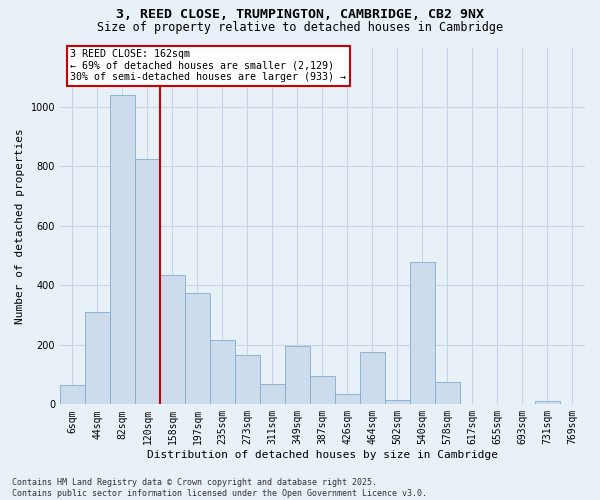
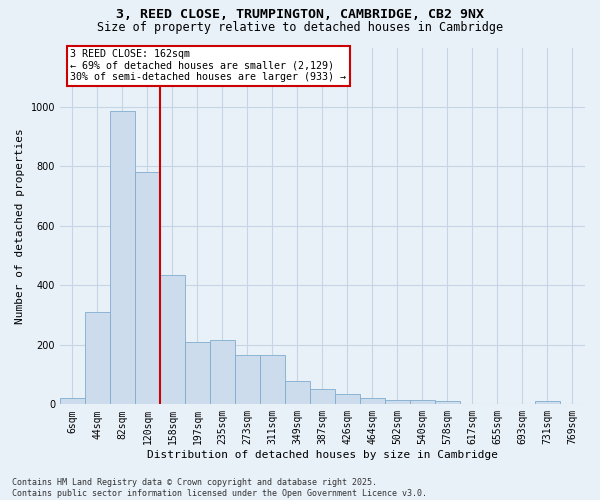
6sqm: 65 -> 20
82sqm: 1040 -> 985
120sqm: 825 -> 780
197sqm: 375 -> 210
311sqm: 70 -> 165
349sqm: 195 -> 80
387sqm: 95 -> 50
464sqm: 175 -> 20
540sqm: 480 -> 15
578sqm: 75 -> 10
